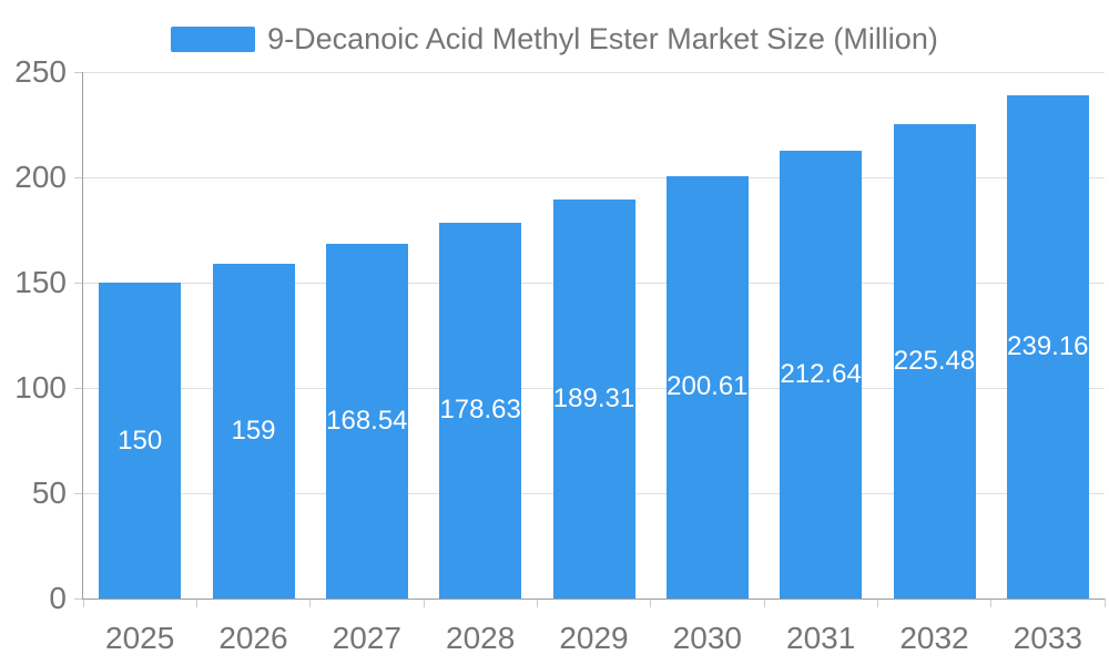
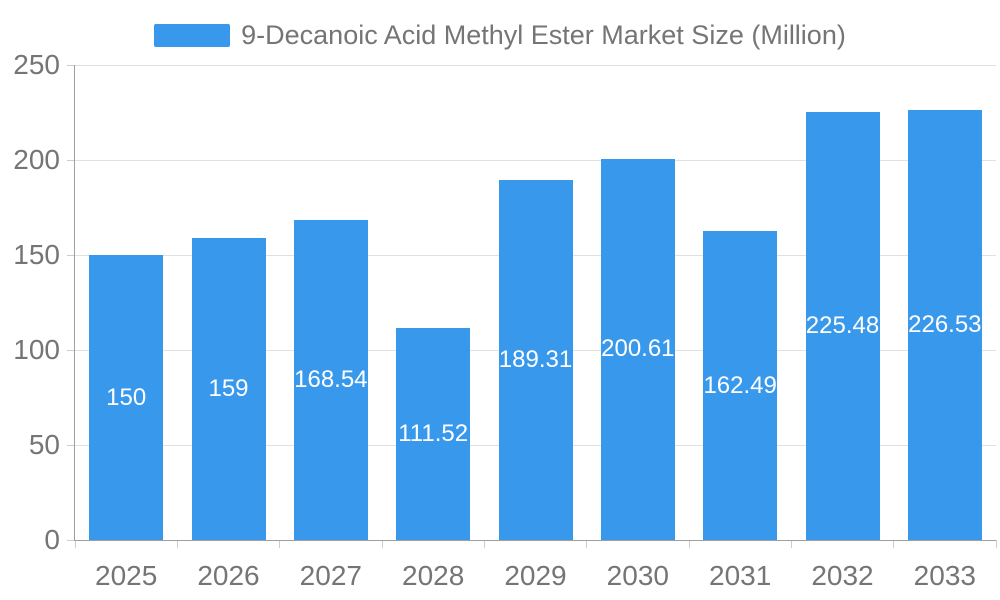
2028: 178.63 -> 111.52
2031: 212.64 -> 162.49
2033: 239.16 -> 226.53
